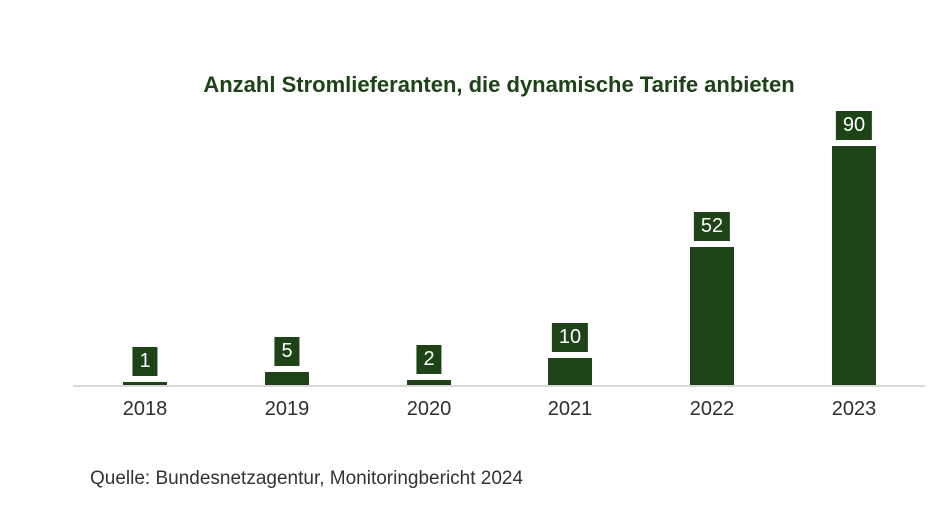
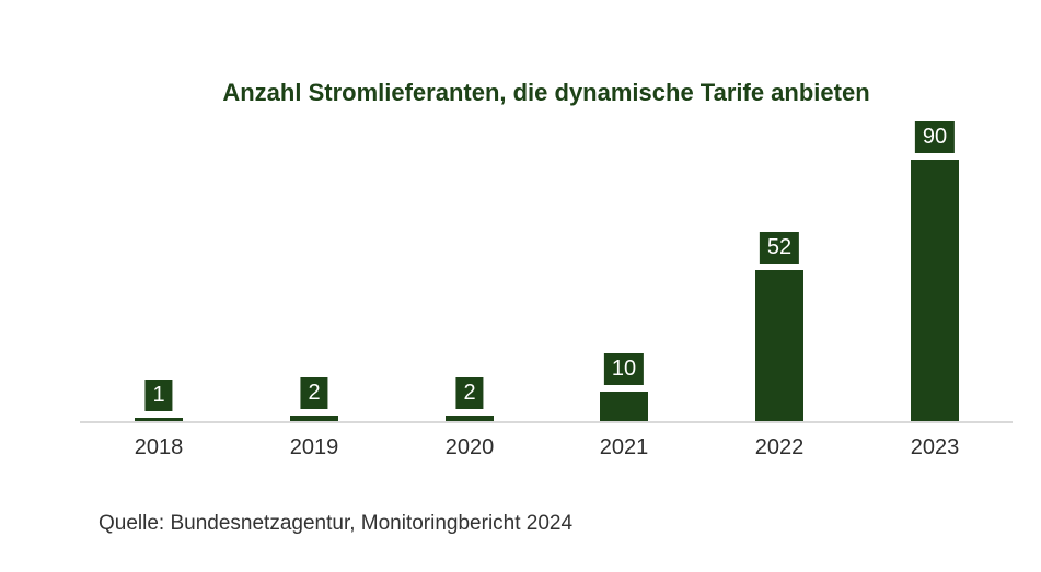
2019: 5 -> 2
